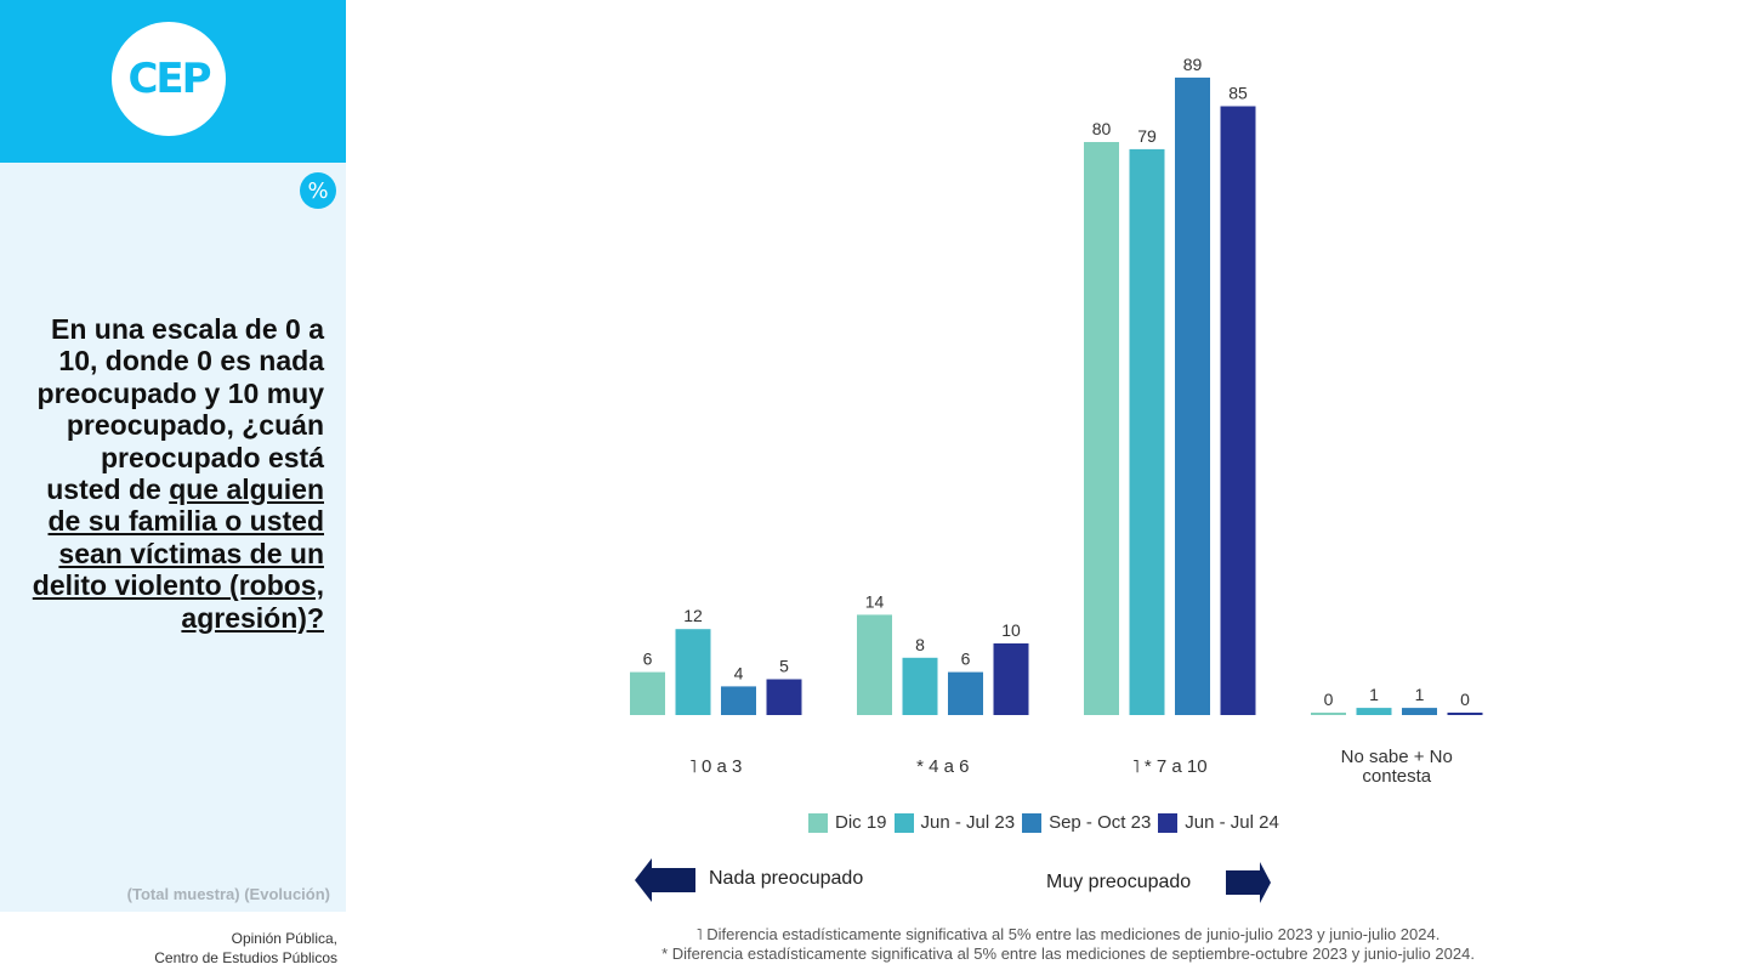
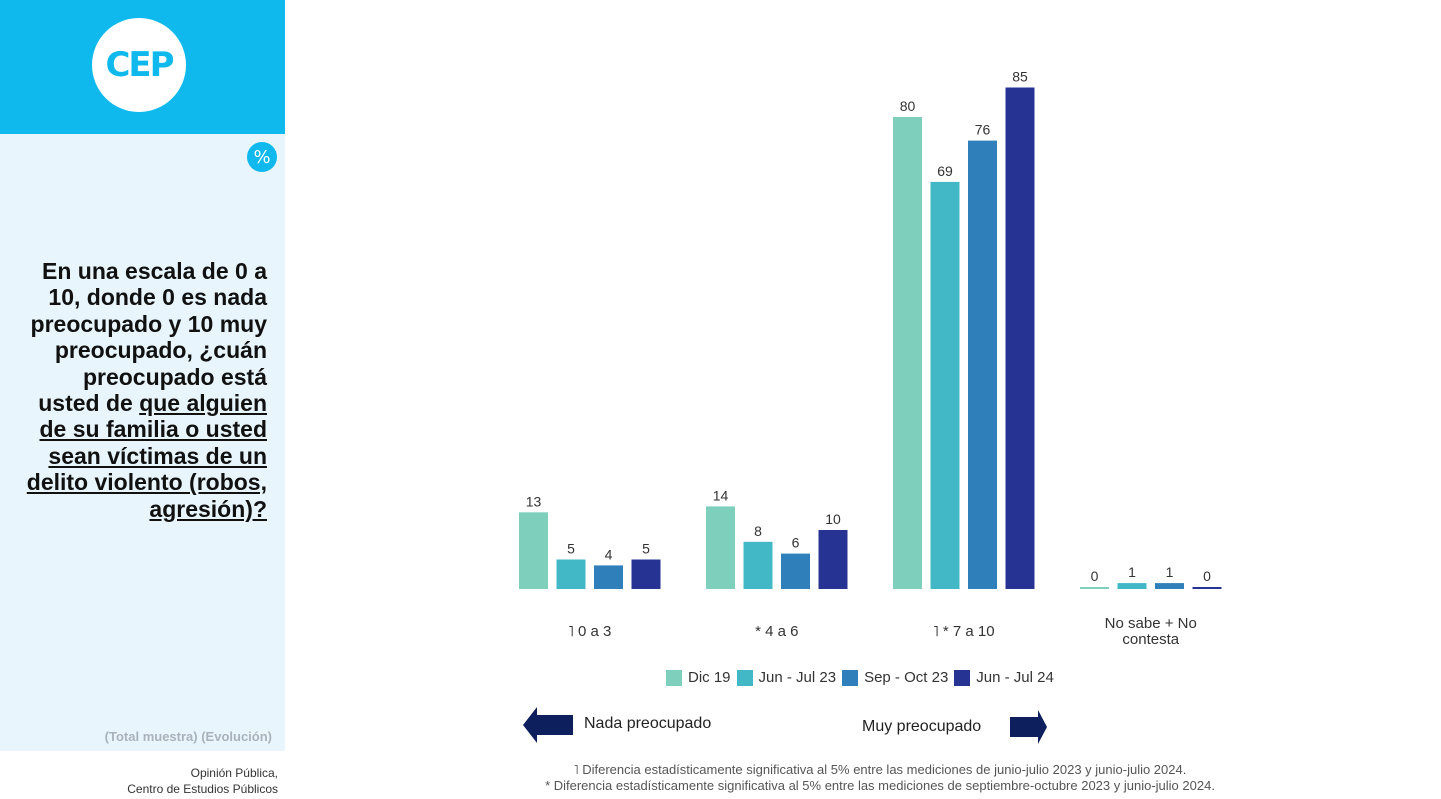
Dic 19/˥ 0 a 3: 6 -> 13
Jun - Jul 23/˥ 0 a 3: 12 -> 5
Jun - Jul 23/˥ * 7 a 10: 79 -> 69
Sep - Oct 23/˥ * 7 a 10: 89 -> 76
